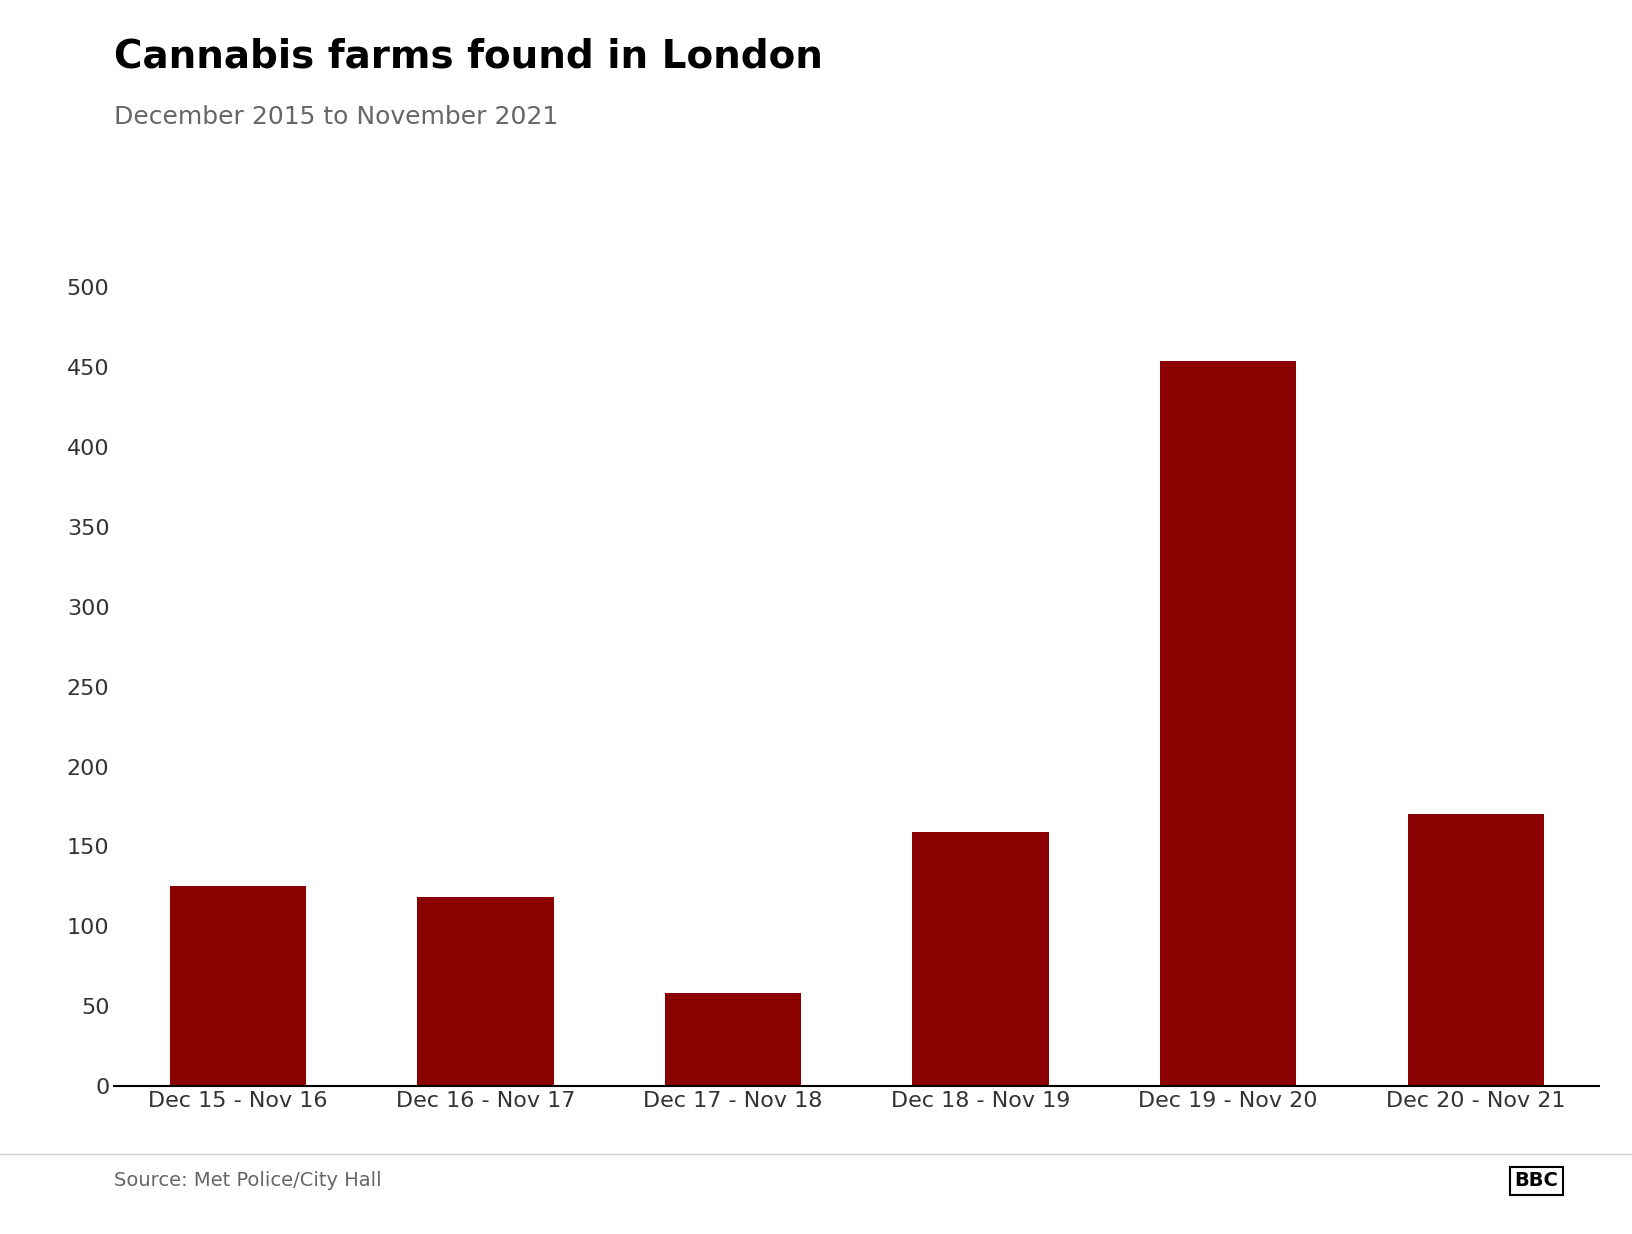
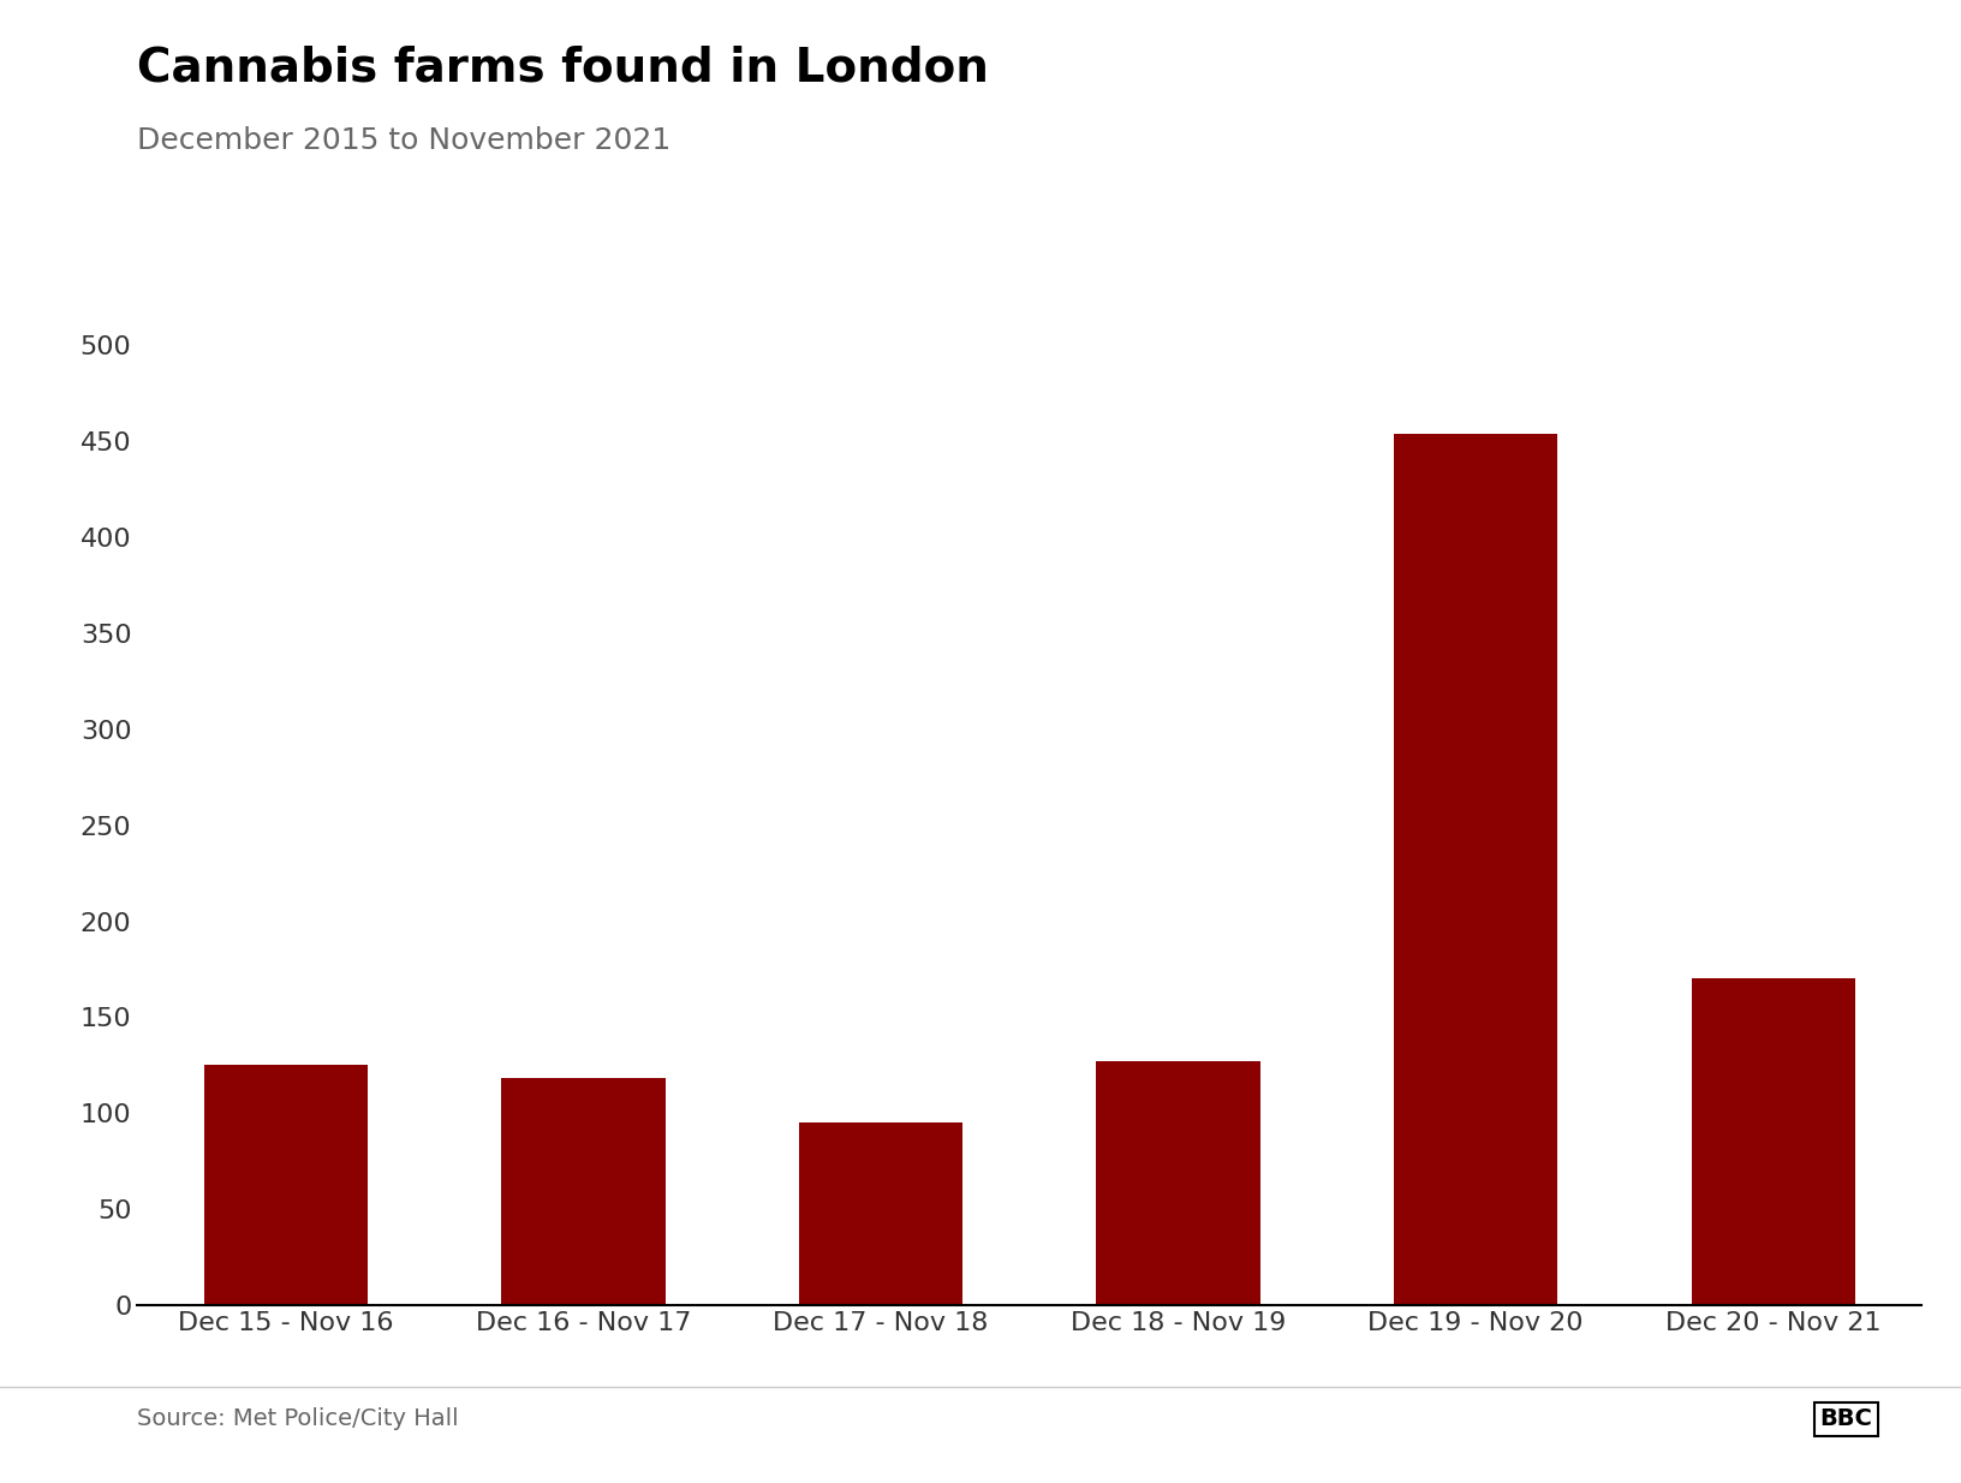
Dec 17 - Nov 18: 58 -> 95
Dec 18 - Nov 19: 159 -> 127
